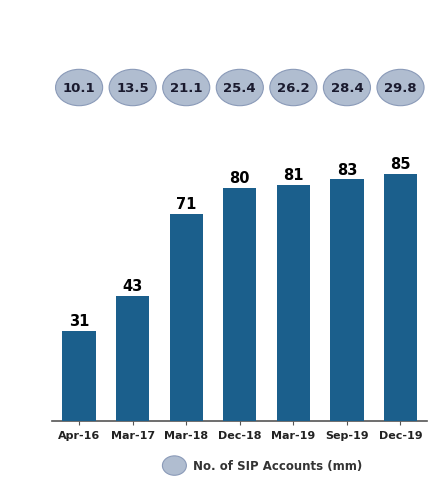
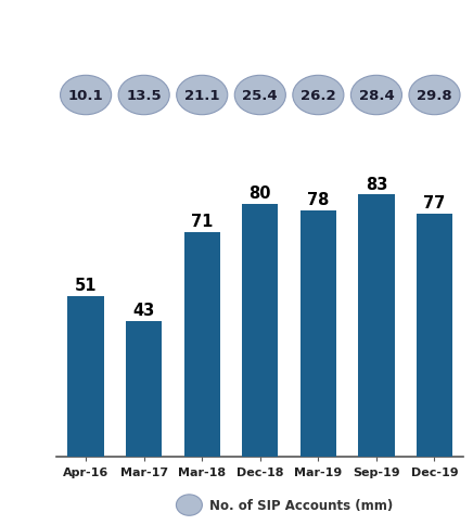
Apr-16: 31 -> 51
Mar-19: 81 -> 78
Dec-19: 85 -> 77
